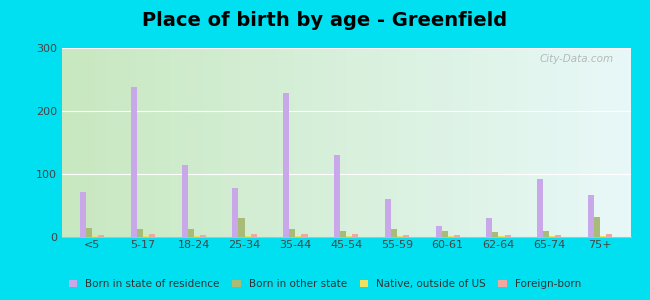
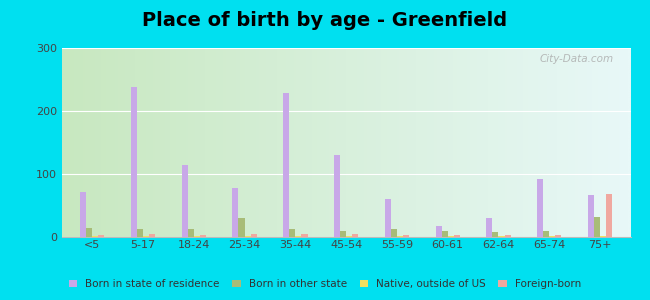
Foreign-born/75+: 4 -> 68
